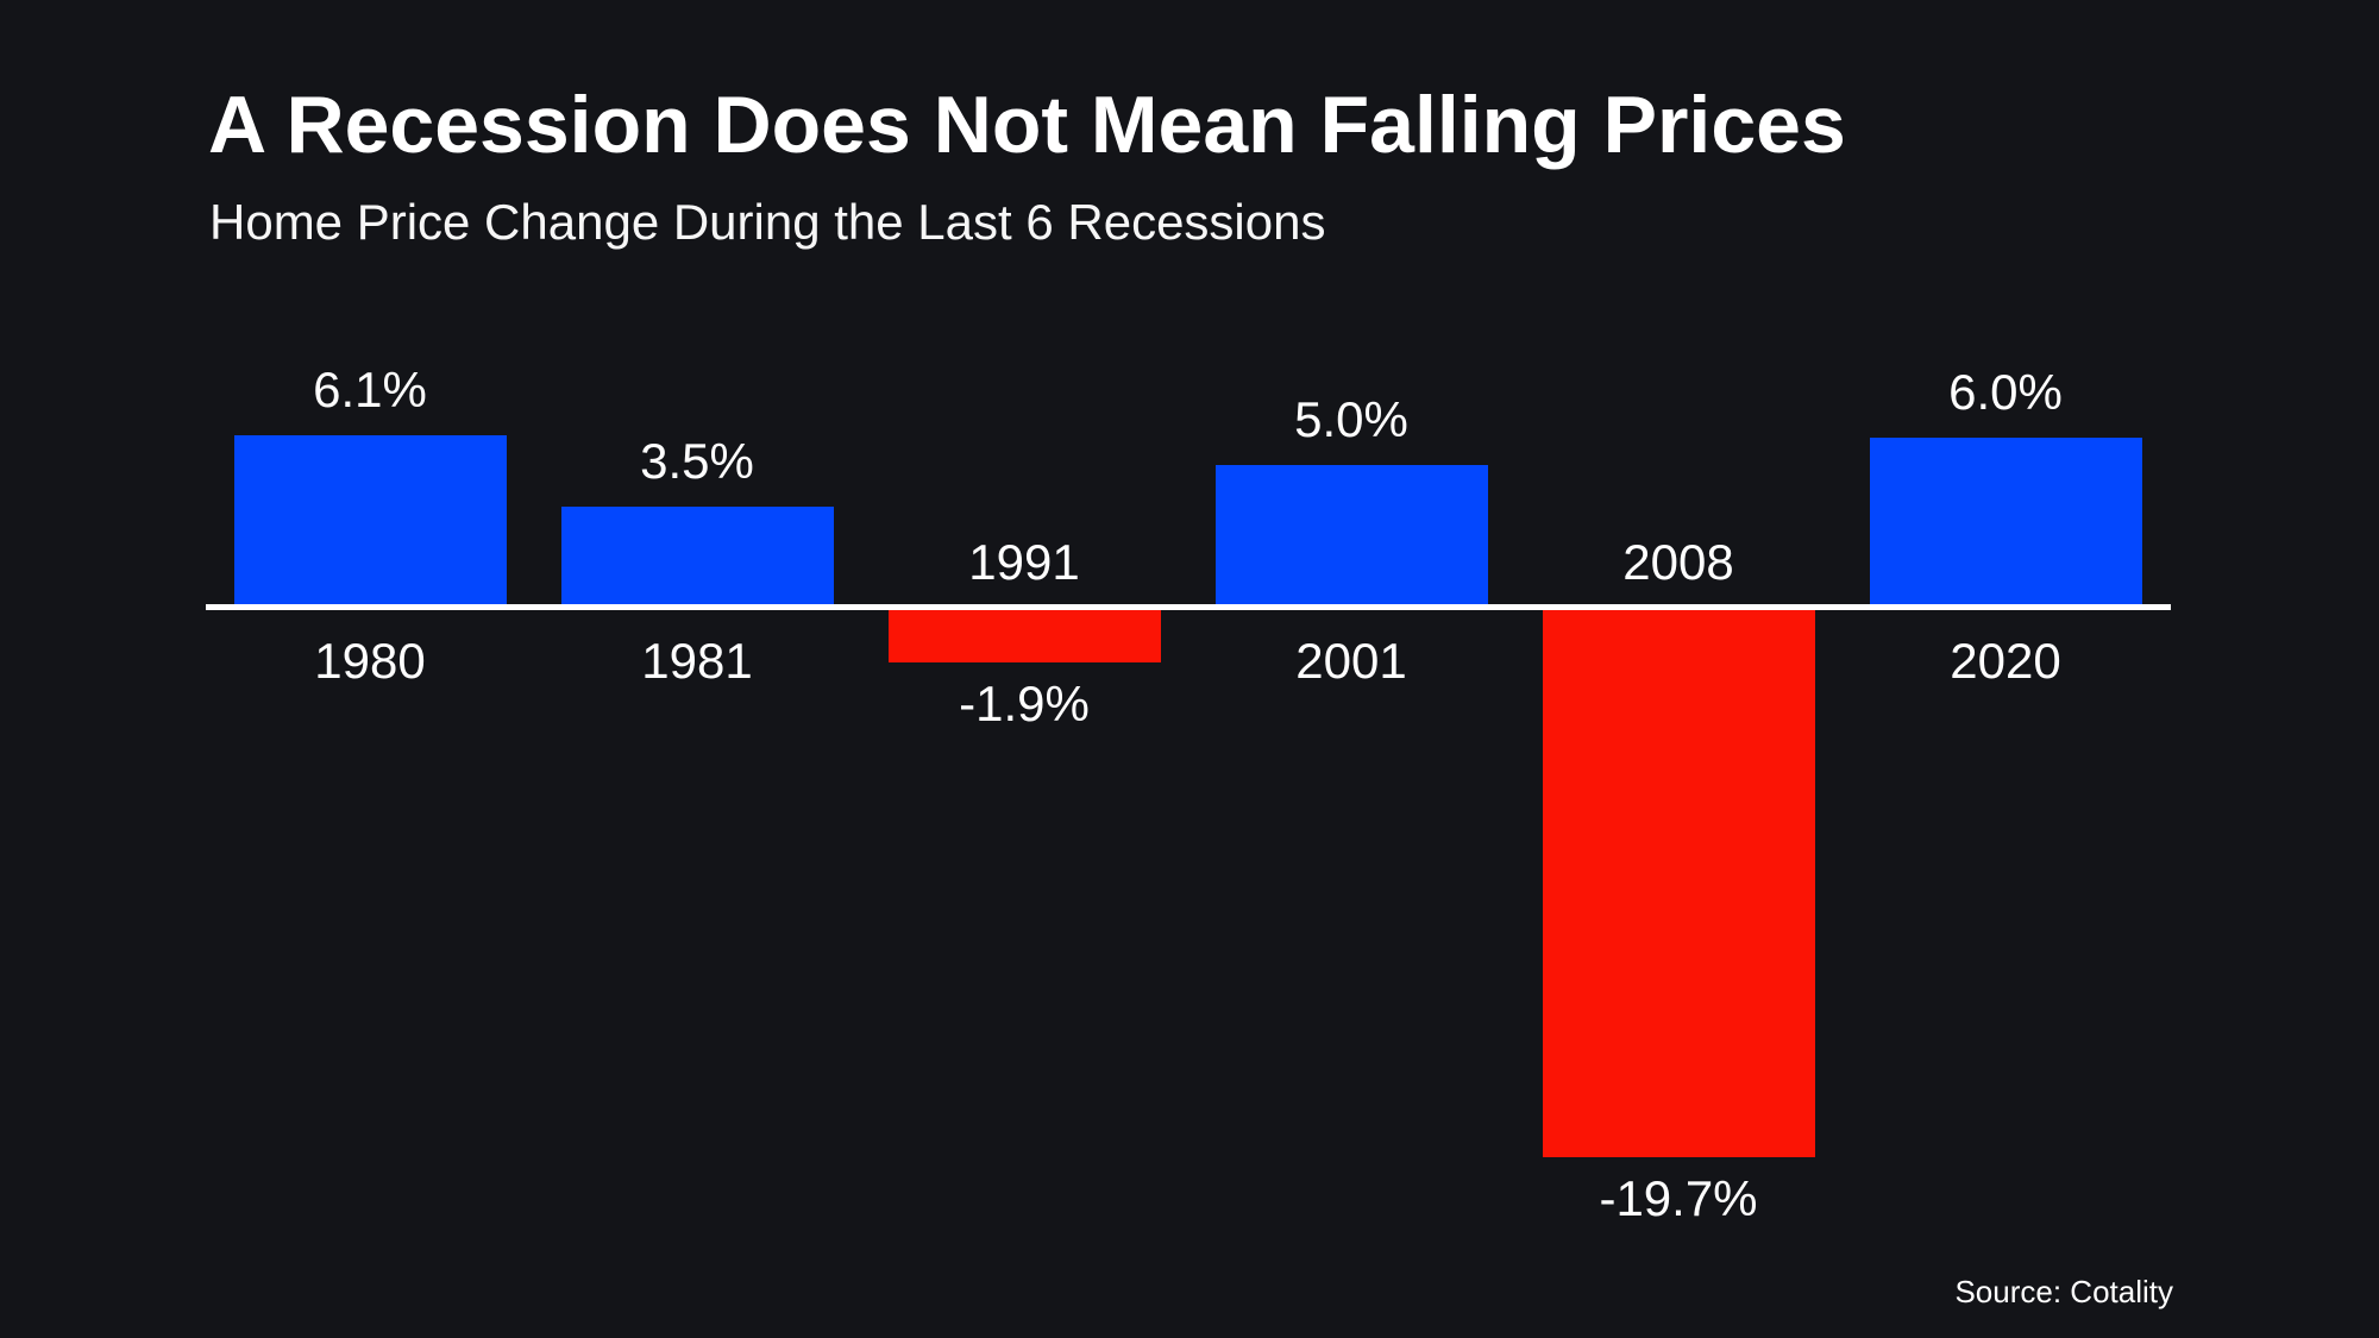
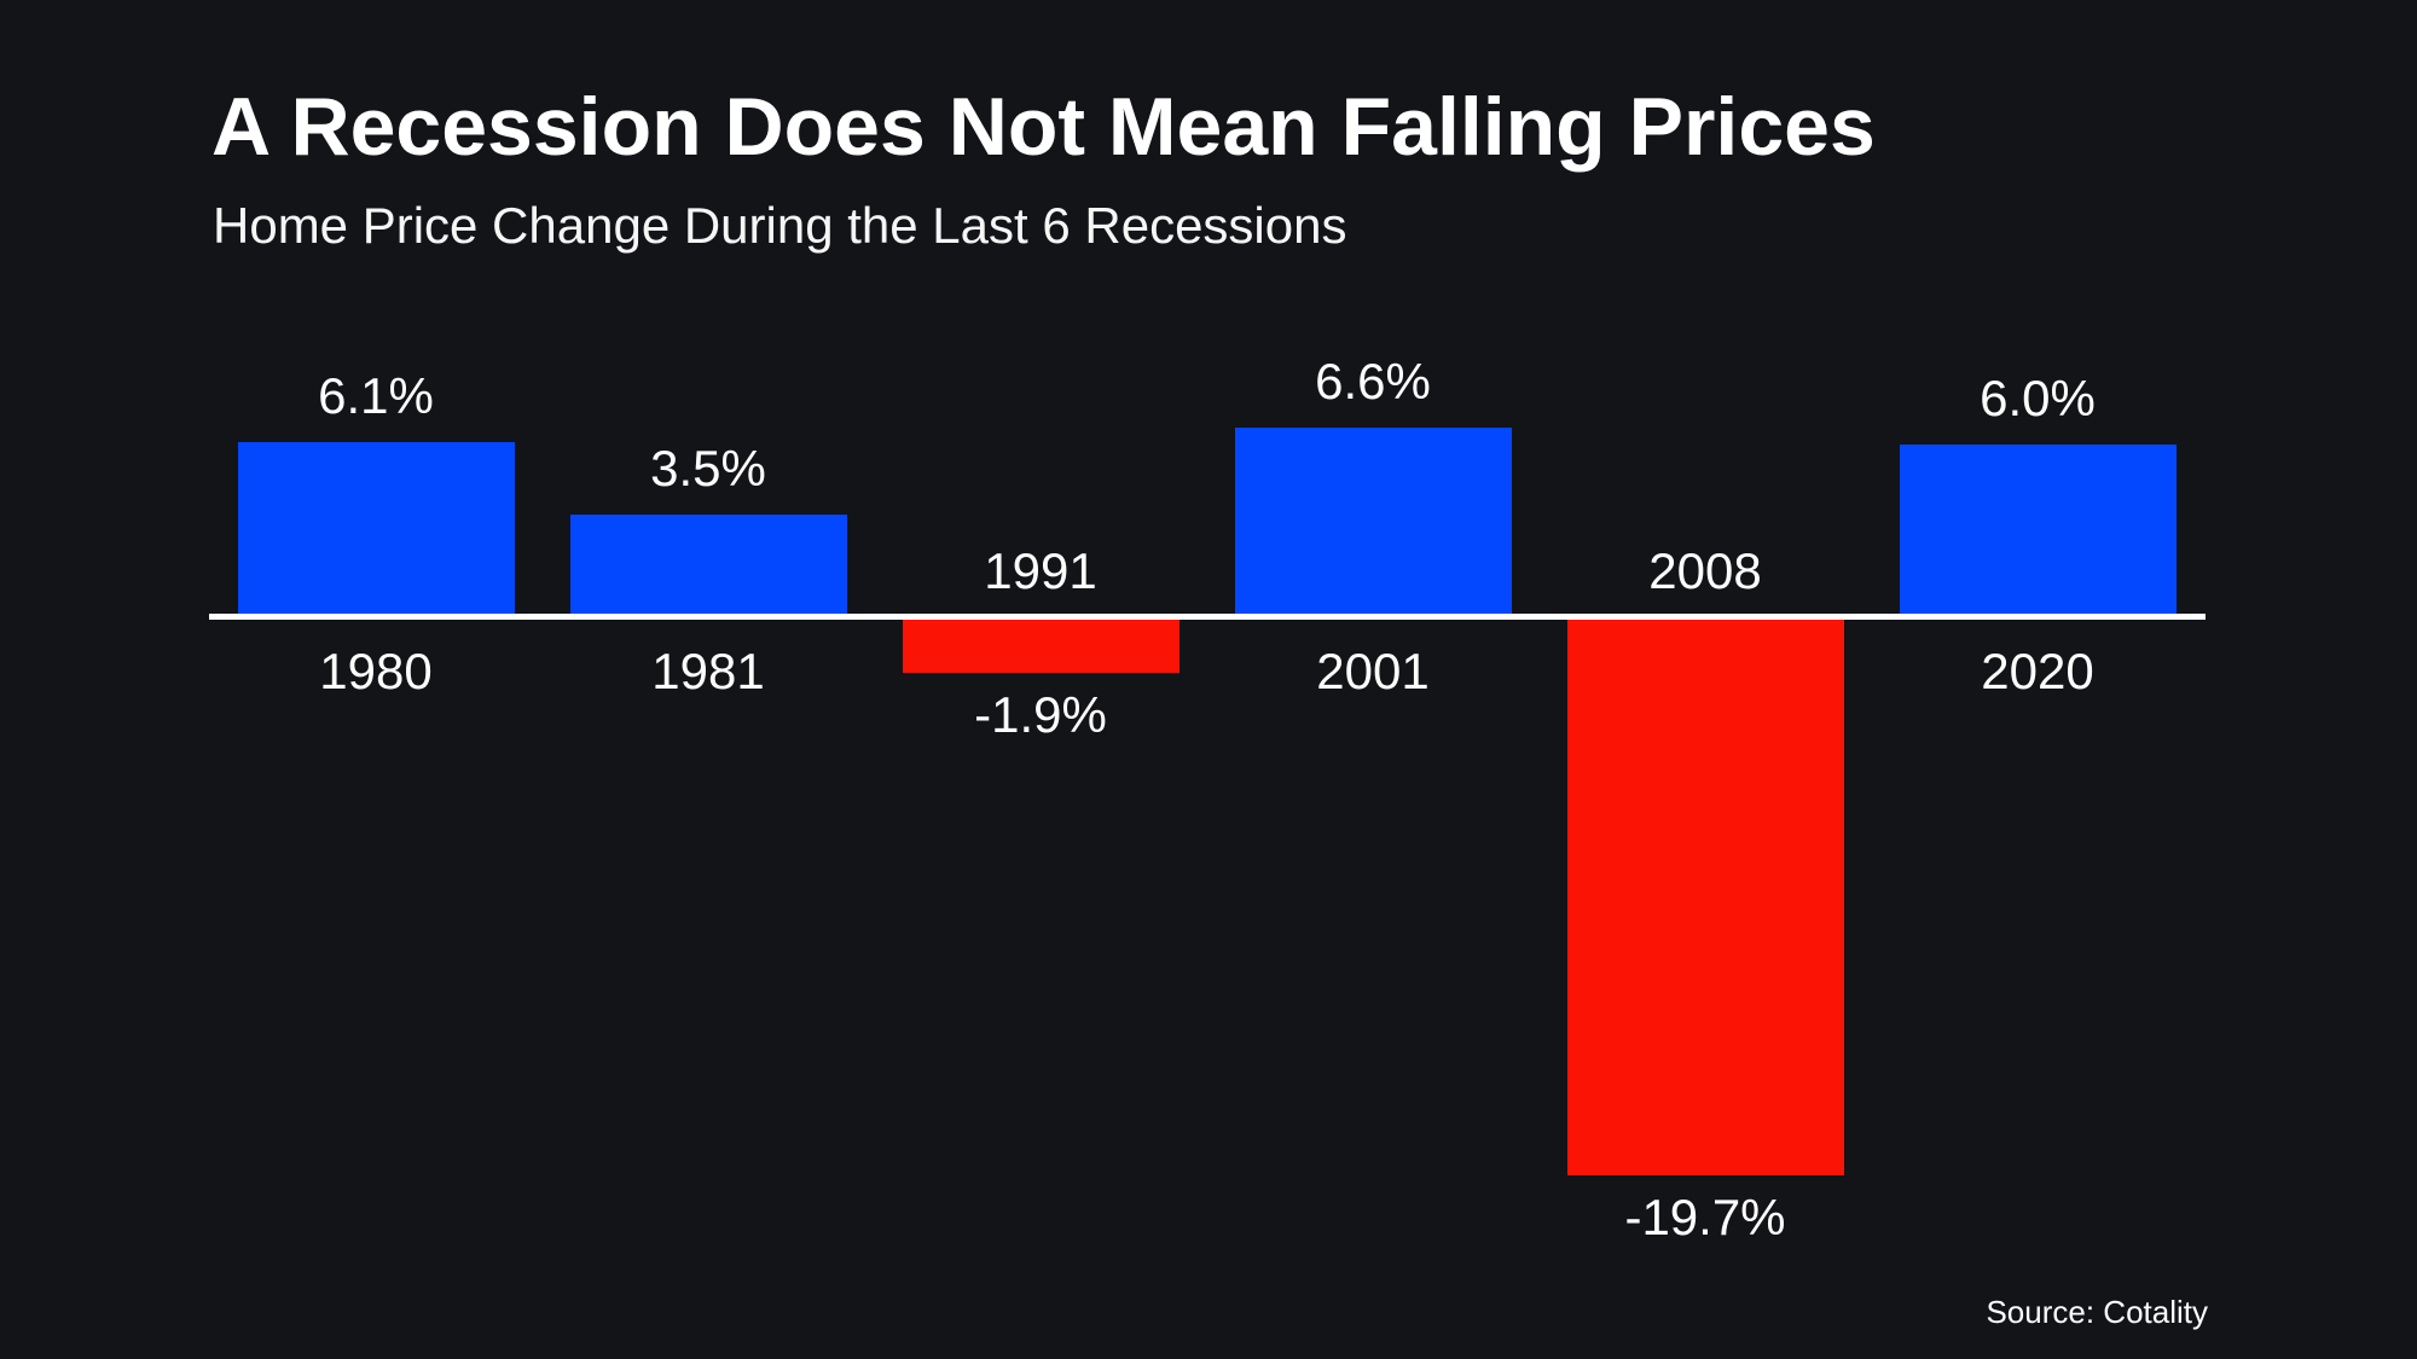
2001: 5.0% -> 6.6%
